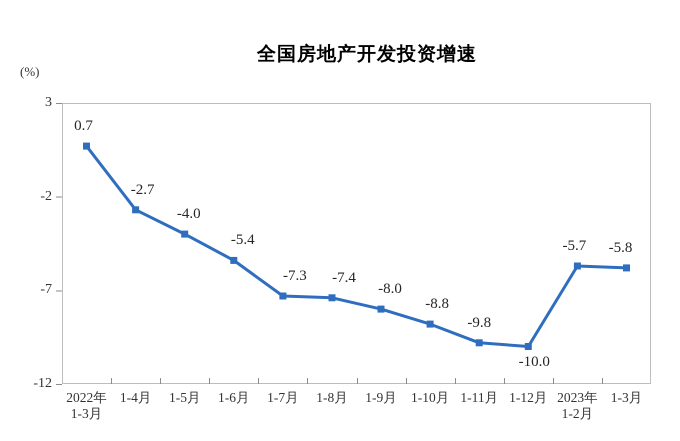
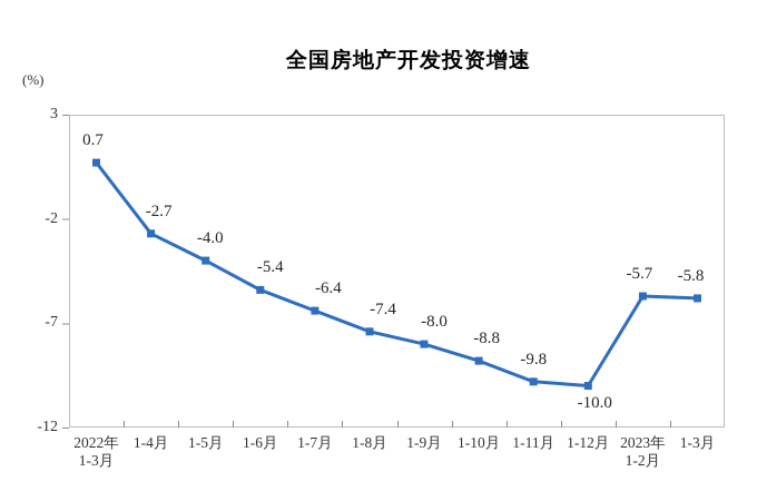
1-7月: -7.3 -> -6.4
